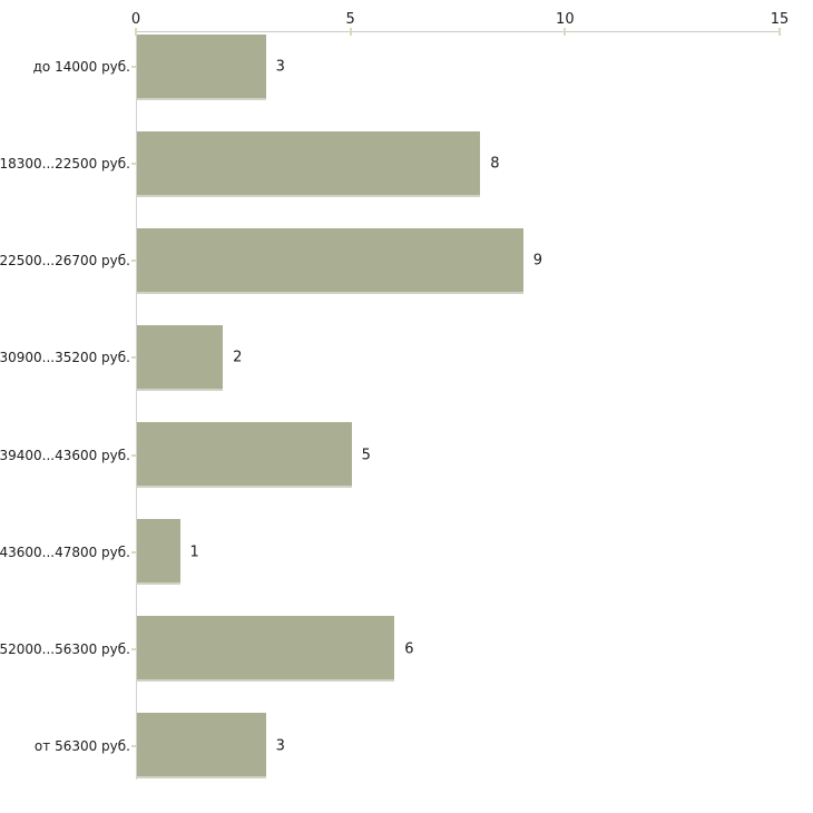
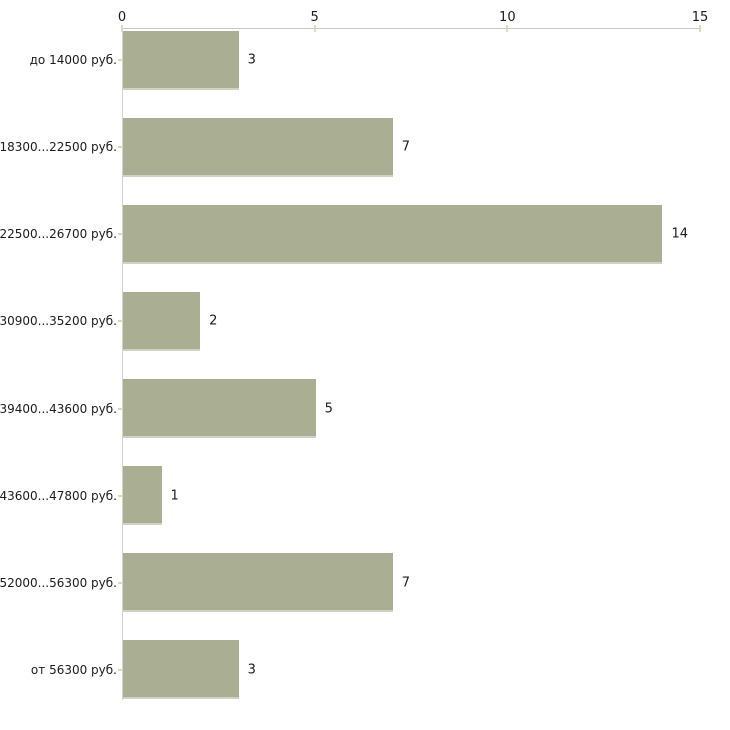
18300...22500 руб.: 8 -> 7
22500...26700 руб.: 9 -> 14
52000...56300 руб.: 6 -> 7
